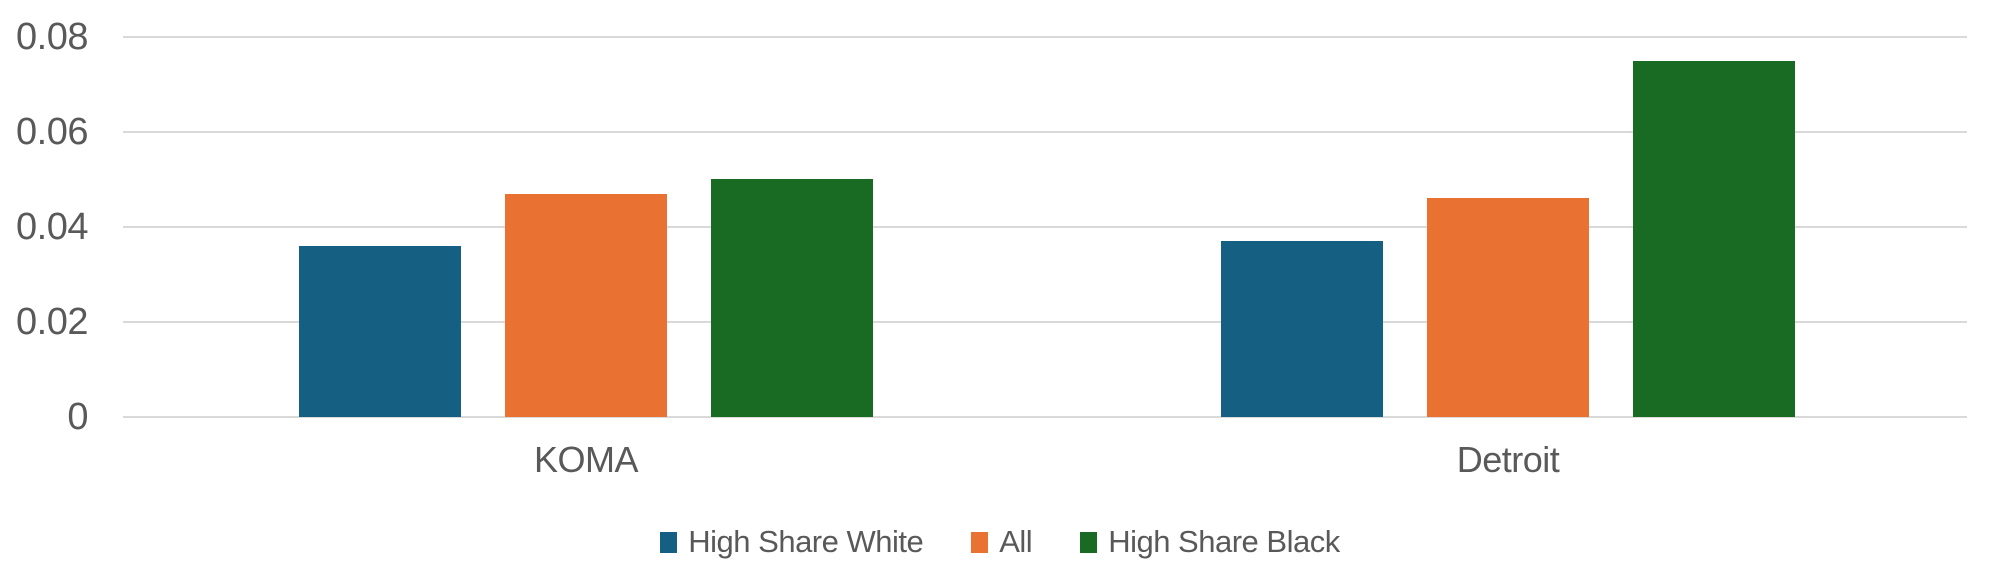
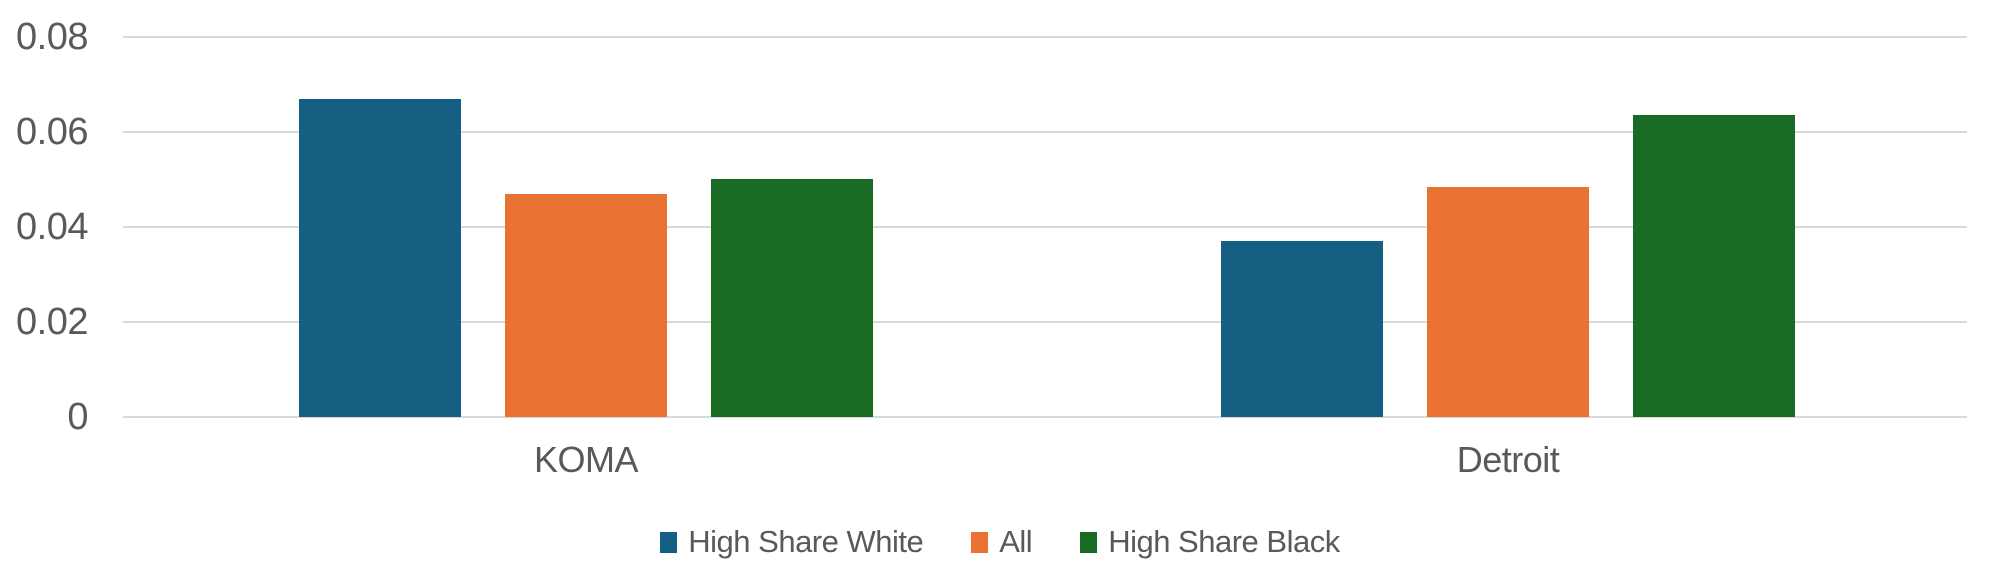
High Share White/KOMA: 0.036 -> 0.067
All/Detroit: 0.046 -> 0.049
High Share Black/Detroit: 0.075 -> 0.064
